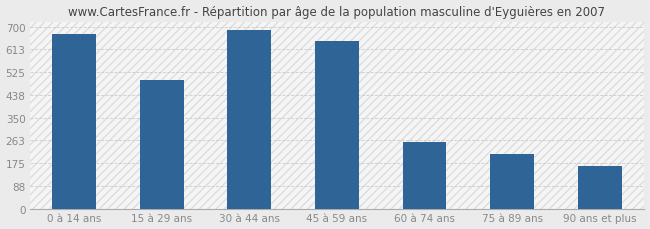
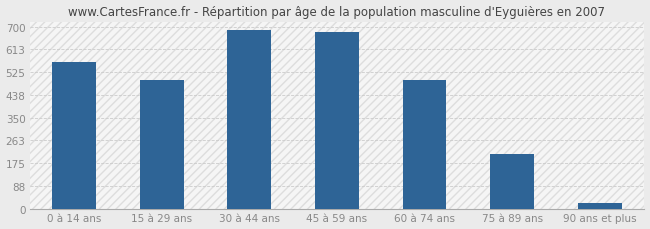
0 à 14 ans: 670 -> 563
45 à 59 ans: 645 -> 681
60 à 74 ans: 255 -> 493
90 ans et plus: 165 -> 20
